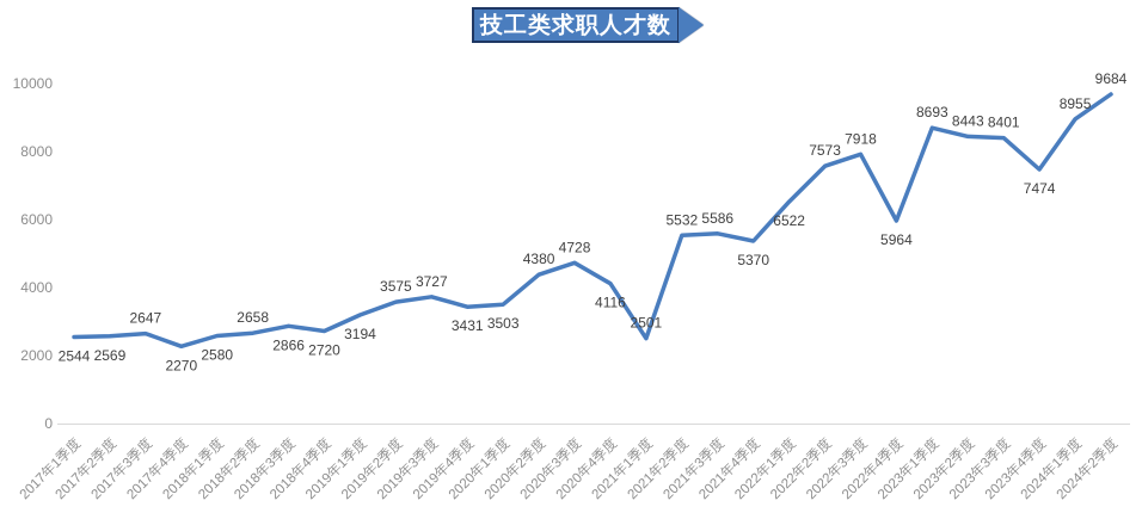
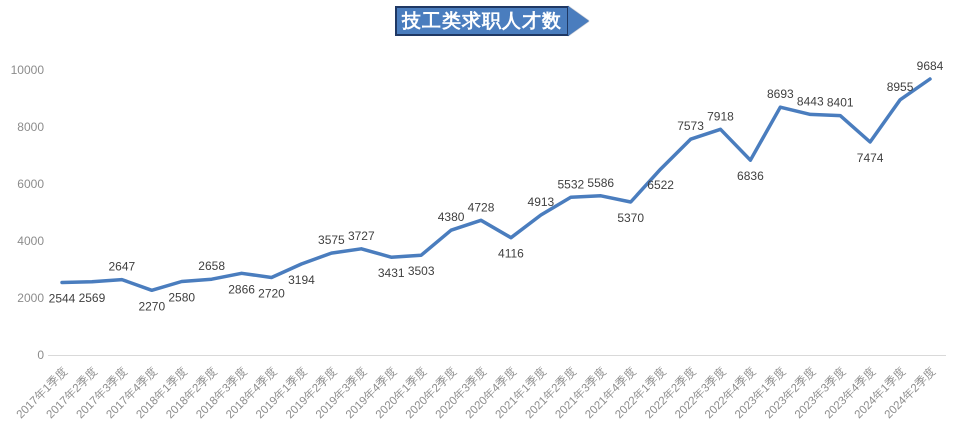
2021年1季度: 2501 -> 4913
2022年4季度: 5964 -> 6836
